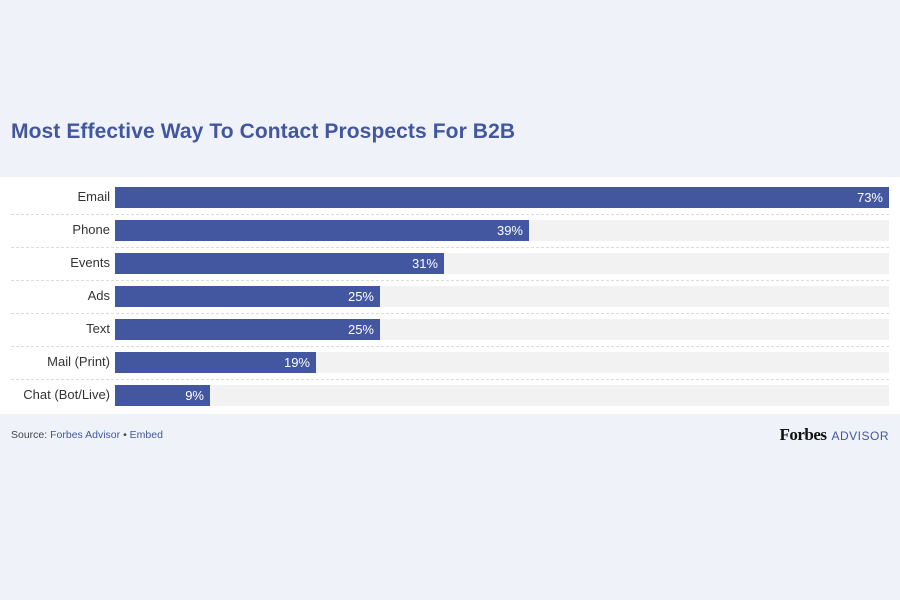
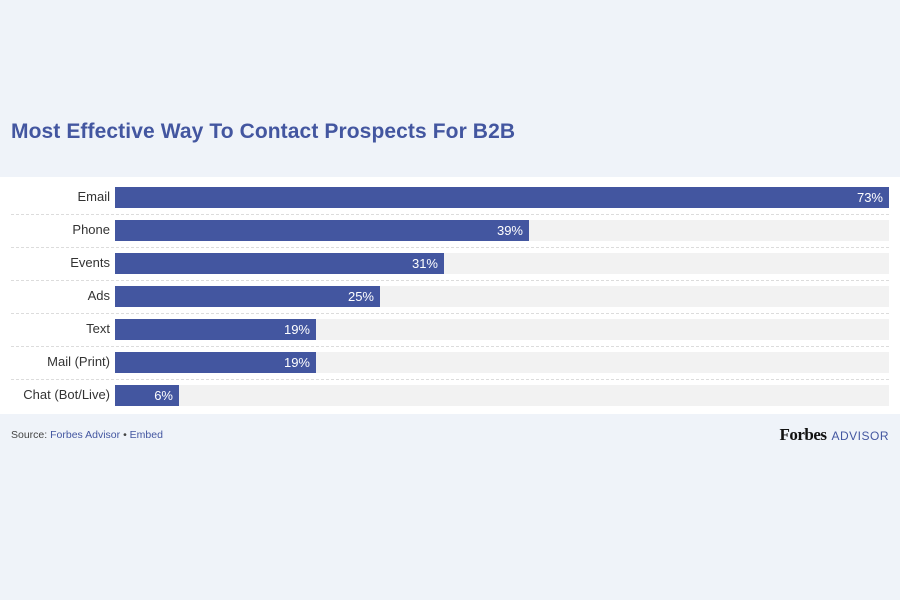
Text: 25% -> 19%
Chat (Bot/Live): 9% -> 6%
